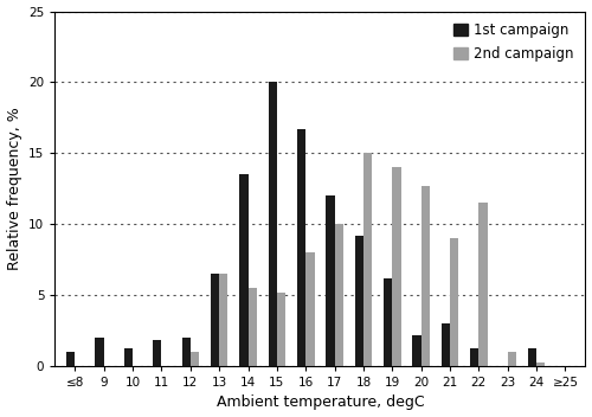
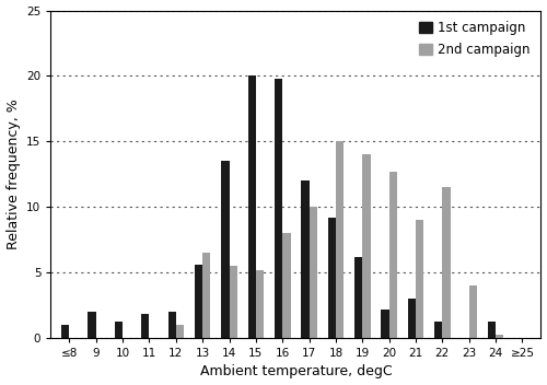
1st campaign/13: 6.5 -> 5.6
1st campaign/16: 16.7 -> 19.8
2nd campaign/23: 1.0 -> 4.0
